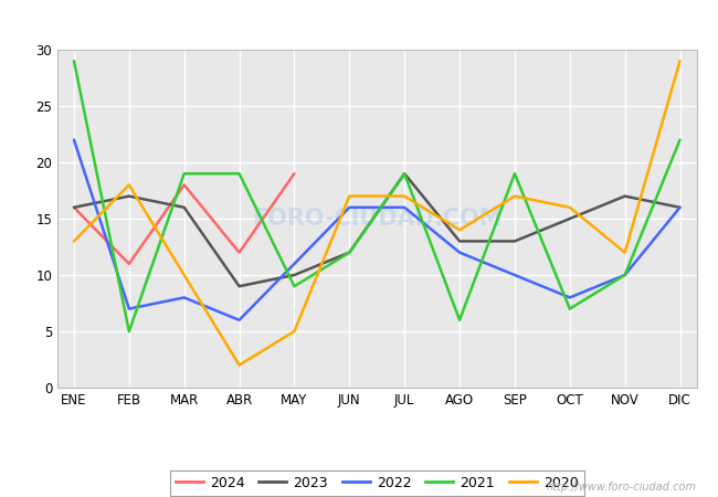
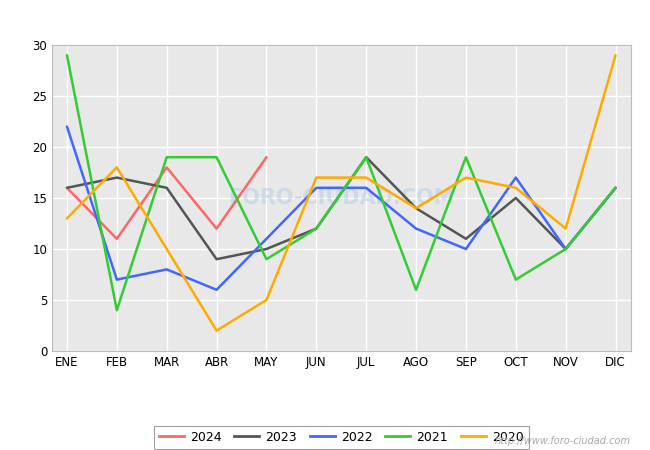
2021/FEB: 5 -> 4
2023/AGO: 13 -> 14
2023/SEP: 13 -> 11
2022/OCT: 8 -> 17
2023/NOV: 17 -> 10
2021/DIC: 22 -> 16
